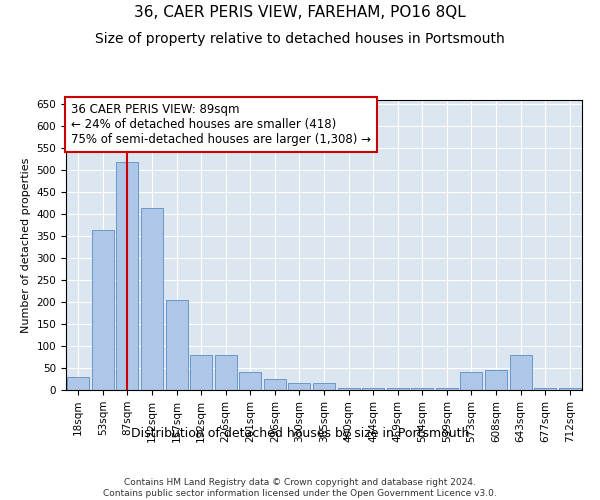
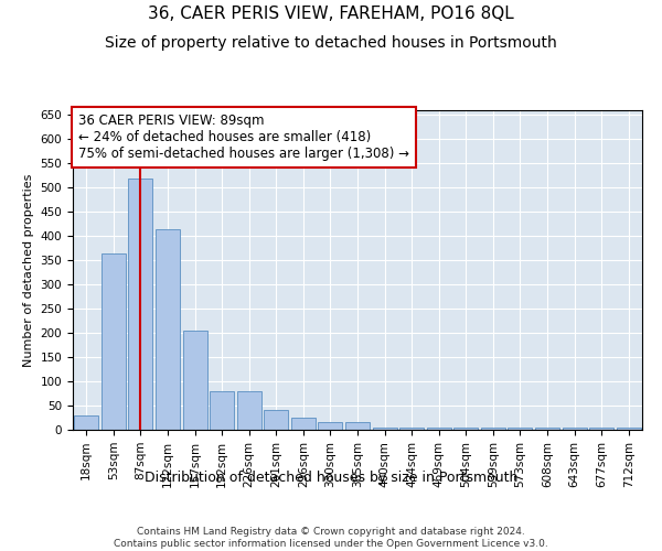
573sqm: 40 -> 4
608sqm: 45 -> 4
643sqm: 80 -> 4
